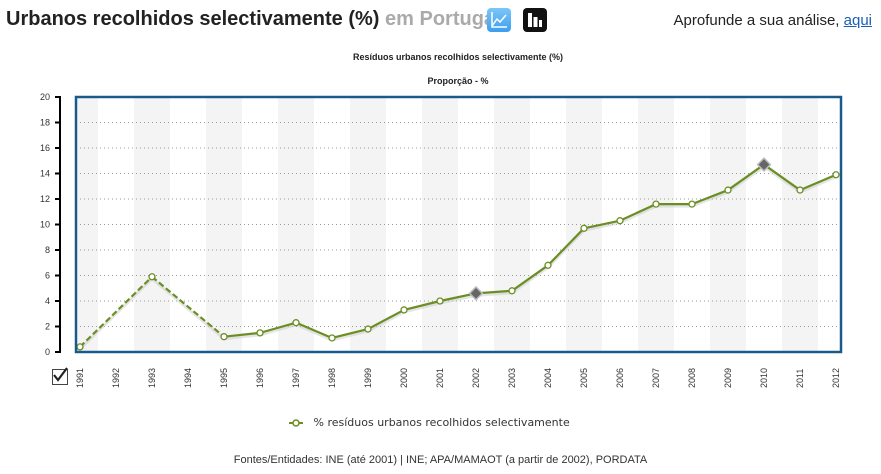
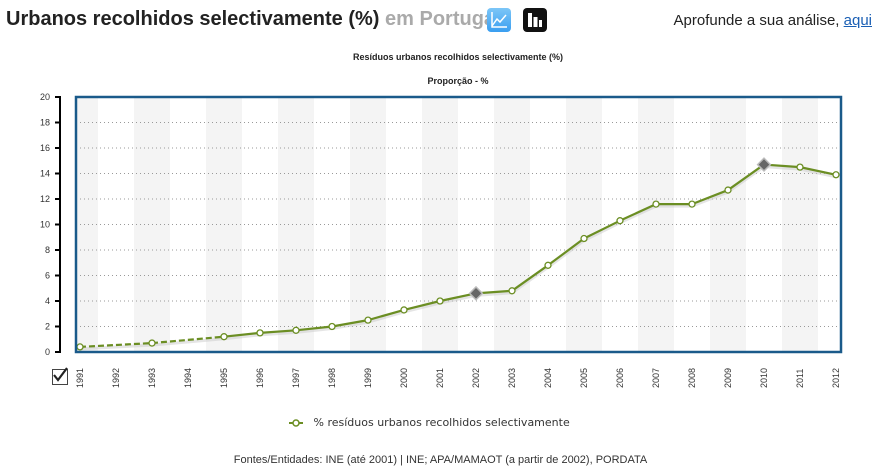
1993: 5.9 -> 0.7
1997: 2.3 -> 1.7
1998: 1.1 -> 2.0
1999: 1.8 -> 2.5
2005: 9.7 -> 8.9
2011: 12.7 -> 14.5
